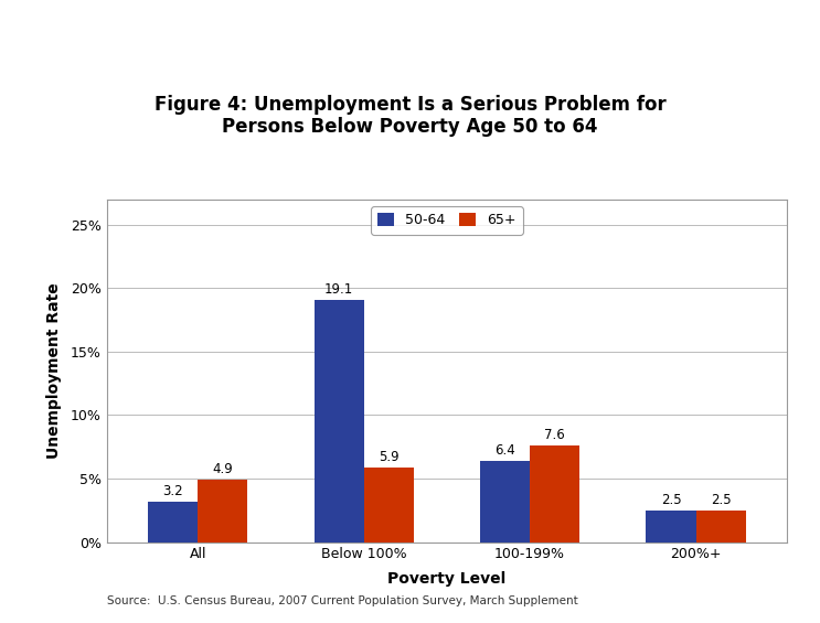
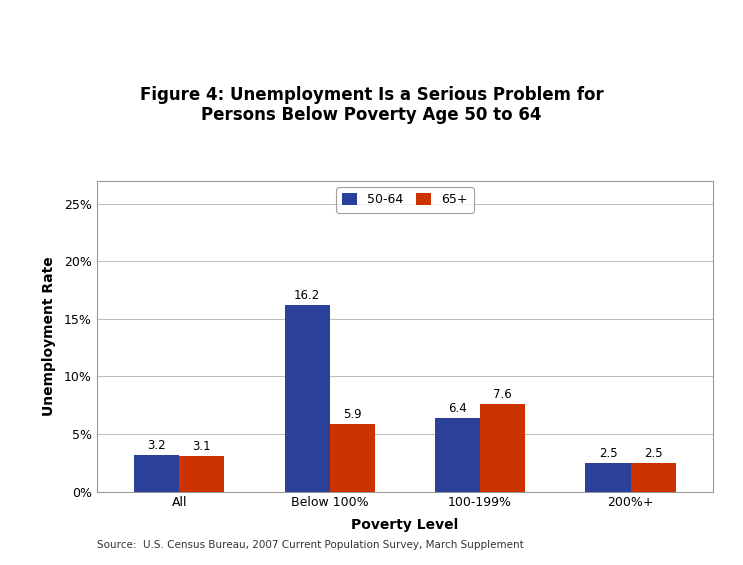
65+/All: 4.9 -> 3.1
50-64/Below 100%: 19.1 -> 16.2
